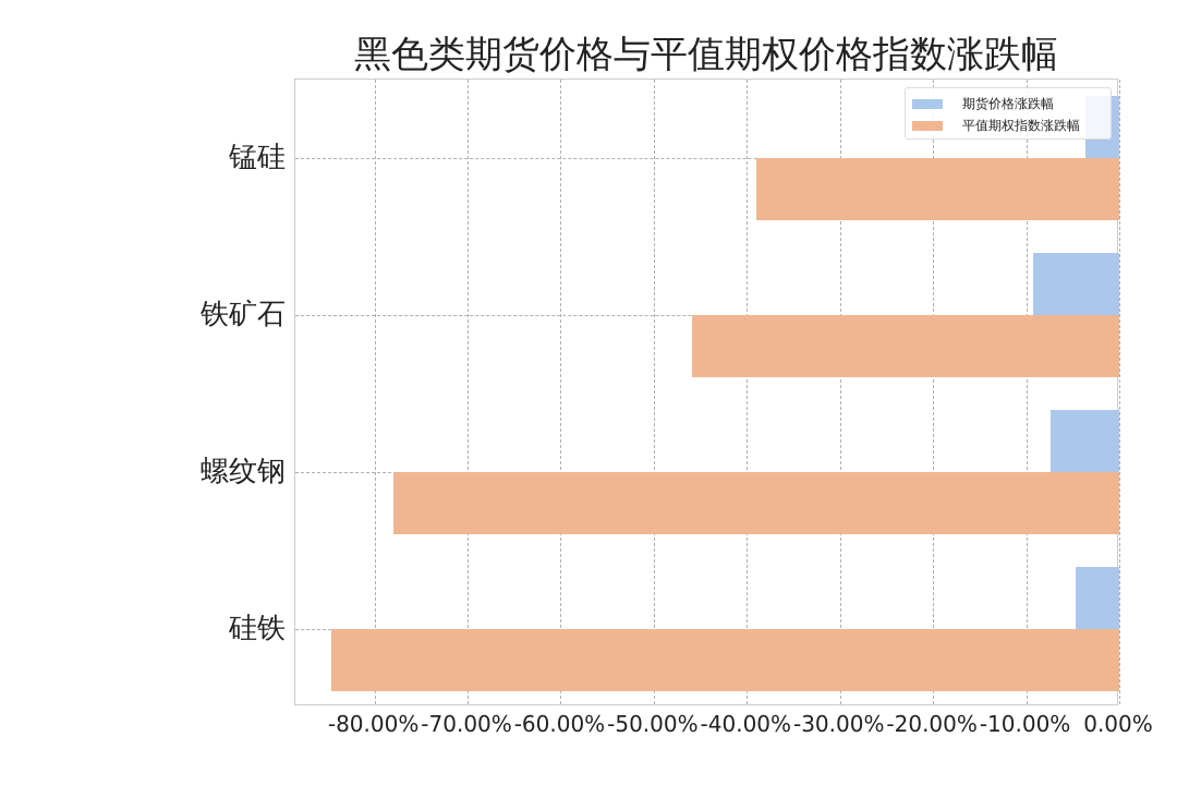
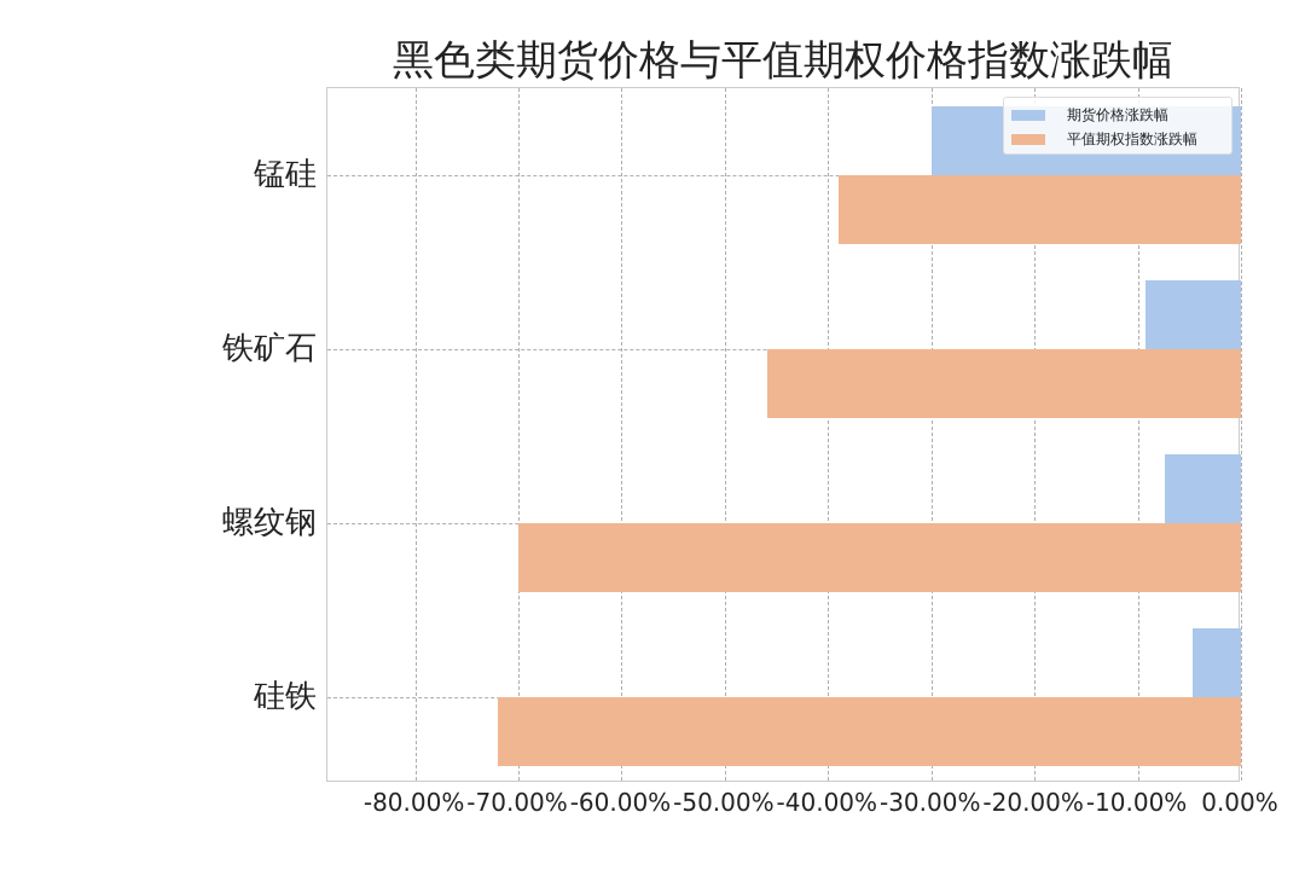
期货价格涨跌幅/锰硅: -4% -> -30%
平值期权指数涨跌幅/螺纹钢: -78% -> -70%
平值期权指数涨跌幅/硅铁: -85% -> -72%
